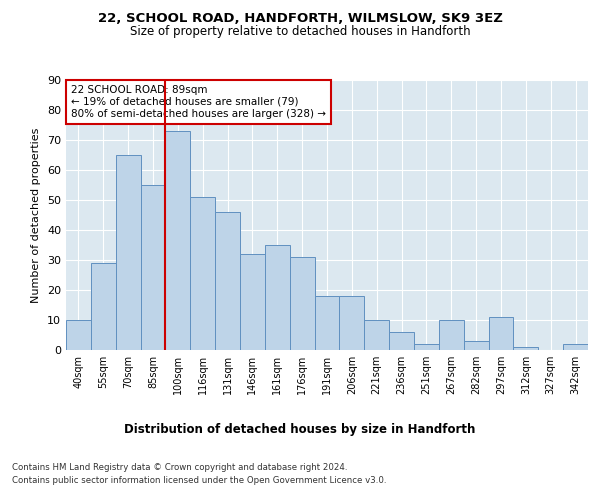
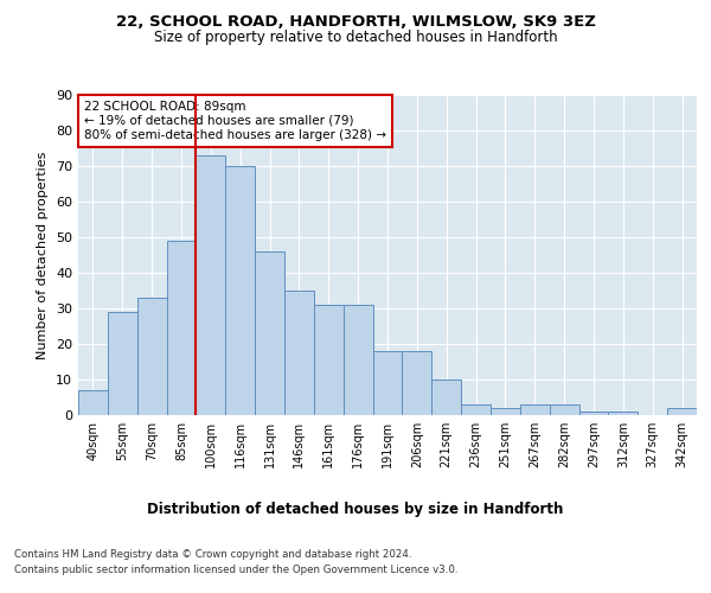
40sqm: 10 -> 7
70sqm: 65 -> 33
85sqm: 55 -> 49
116sqm: 51 -> 70
146sqm: 32 -> 35
161sqm: 35 -> 31
236sqm: 6 -> 3
267sqm: 10 -> 3
297sqm: 11 -> 1
